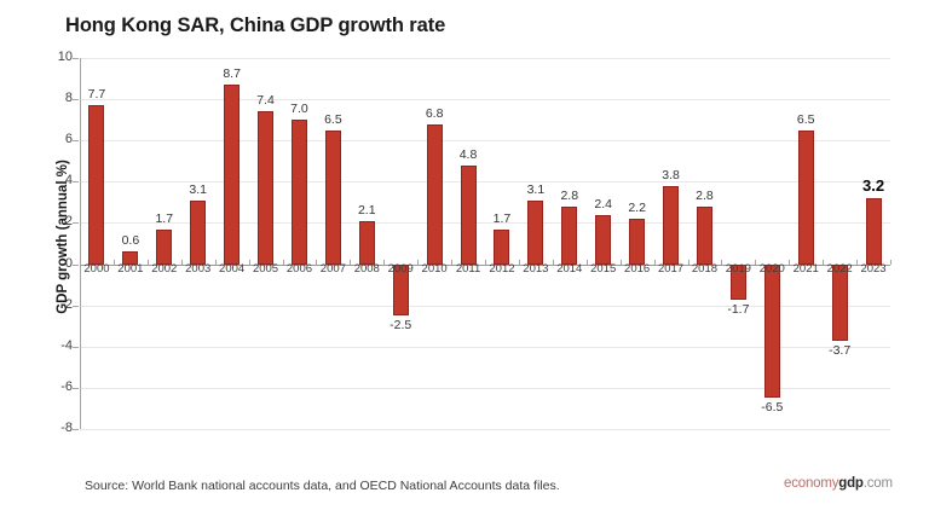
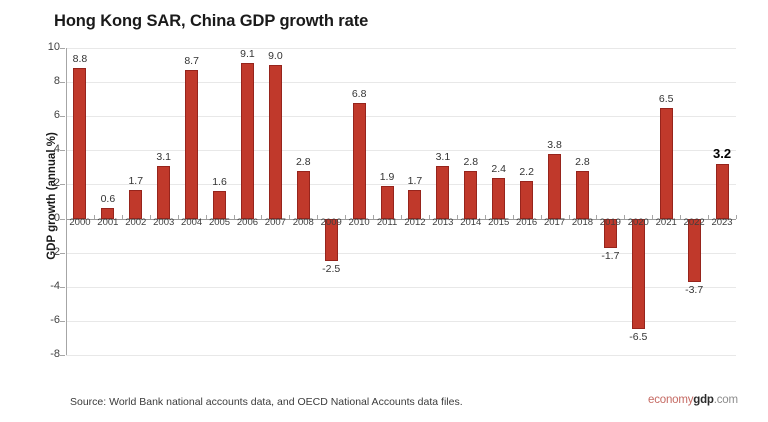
2000: 7.7 -> 8.8
2005: 7.4 -> 1.6
2006: 7.0 -> 9.1
2007: 6.5 -> 9.0
2008: 2.1 -> 2.8
2011: 4.8 -> 1.9
